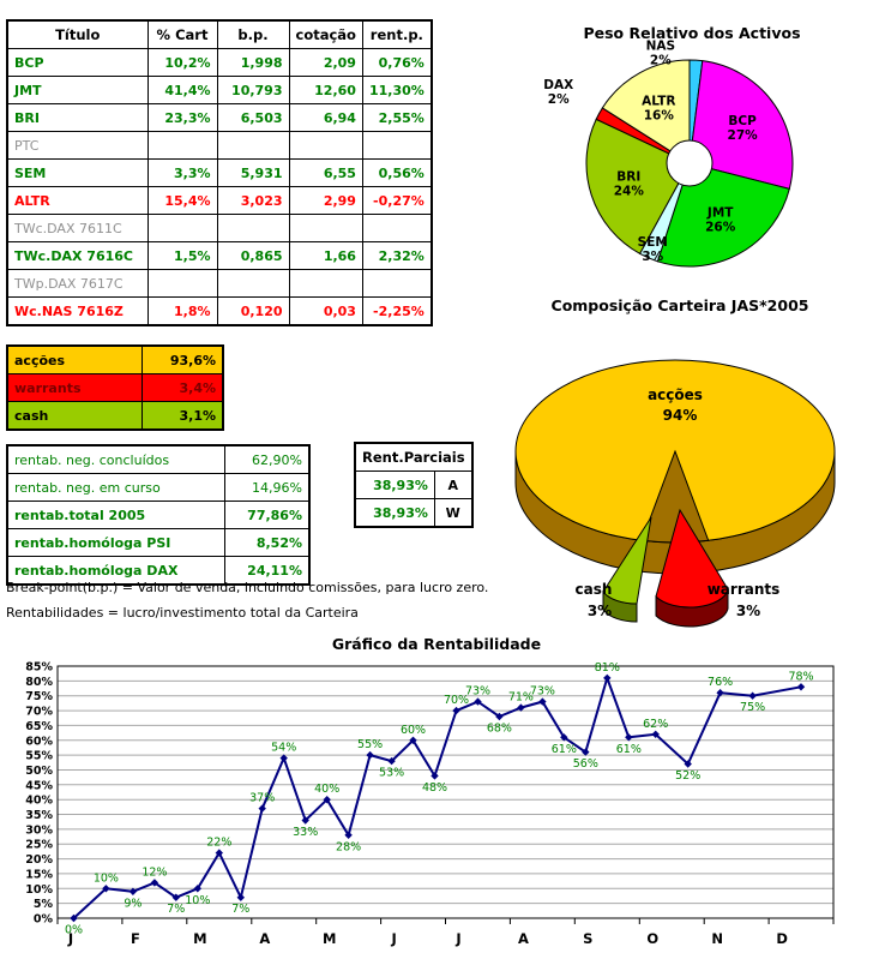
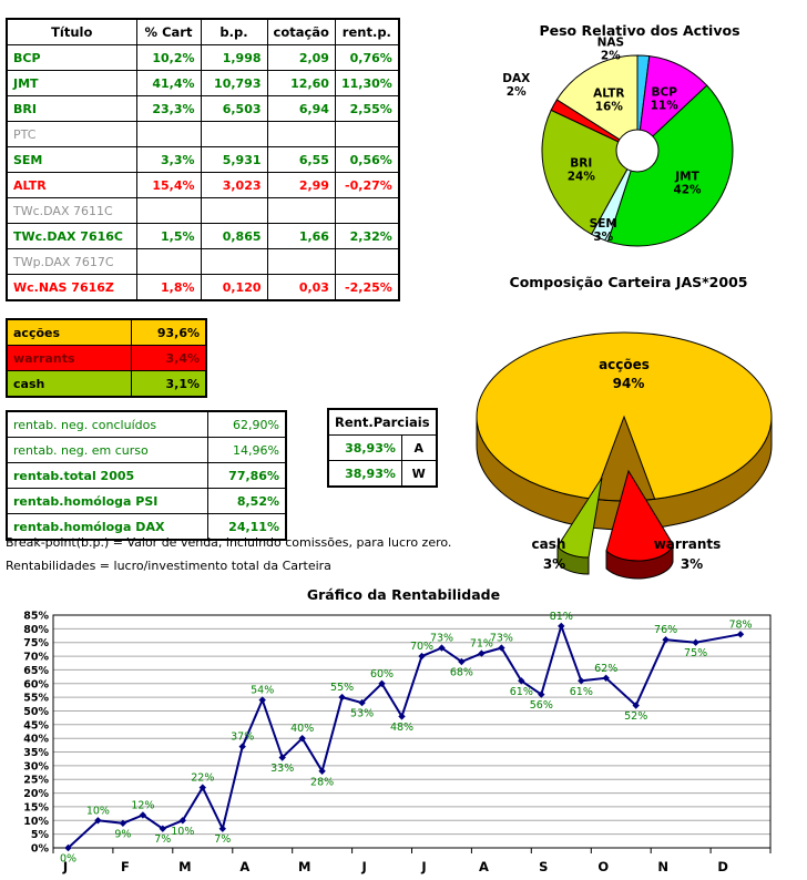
Peso Relativo dos Activos/BCP: 27% -> 11%
Peso Relativo dos Activos/JMT: 26% -> 42%
